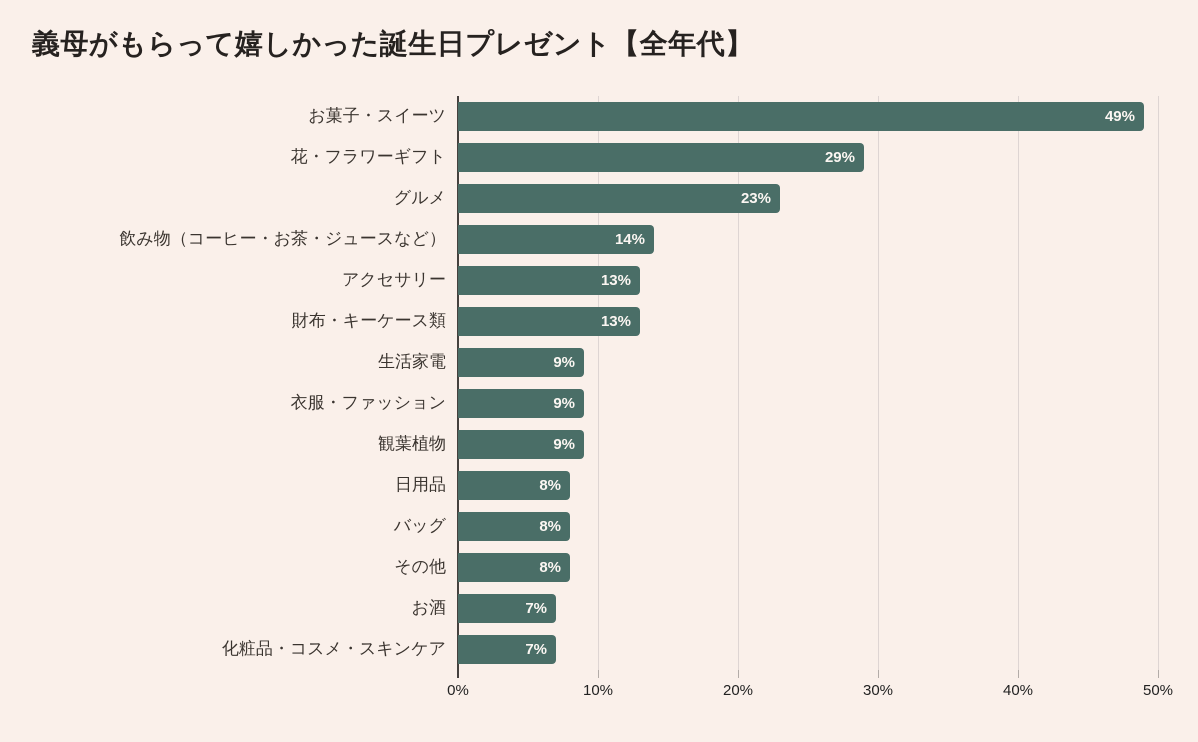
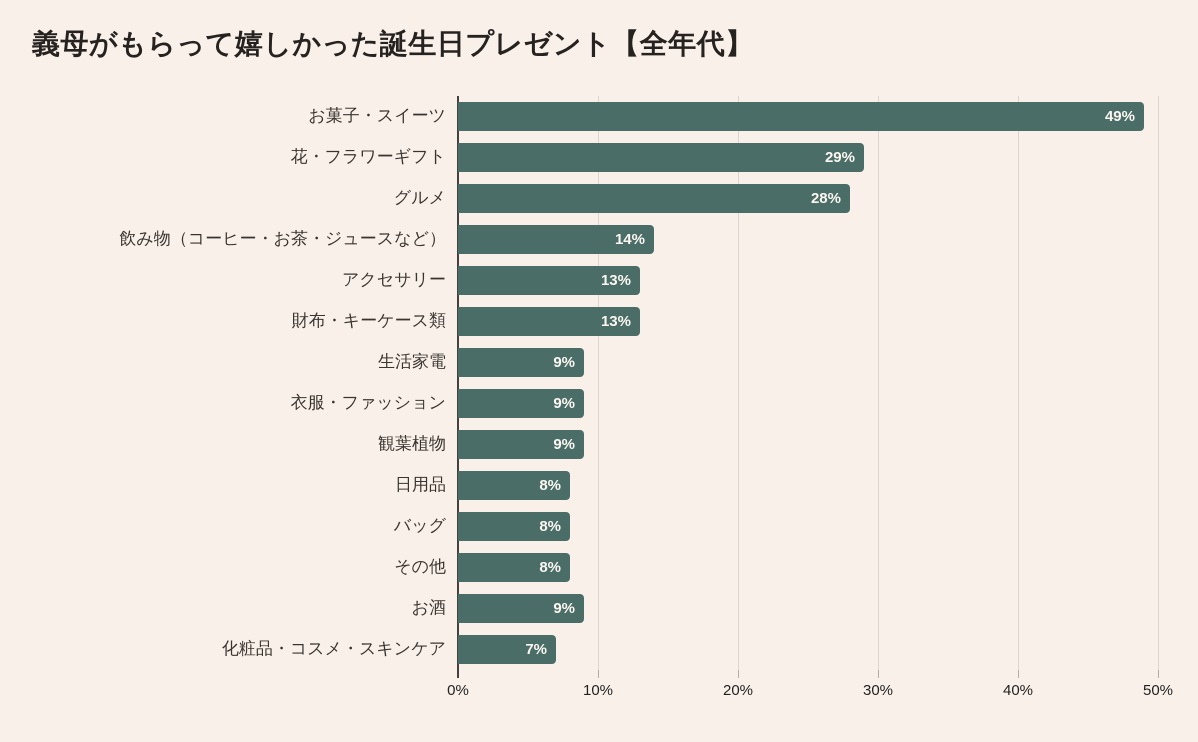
グルメ: 23% -> 28%
お酒: 7% -> 9%
